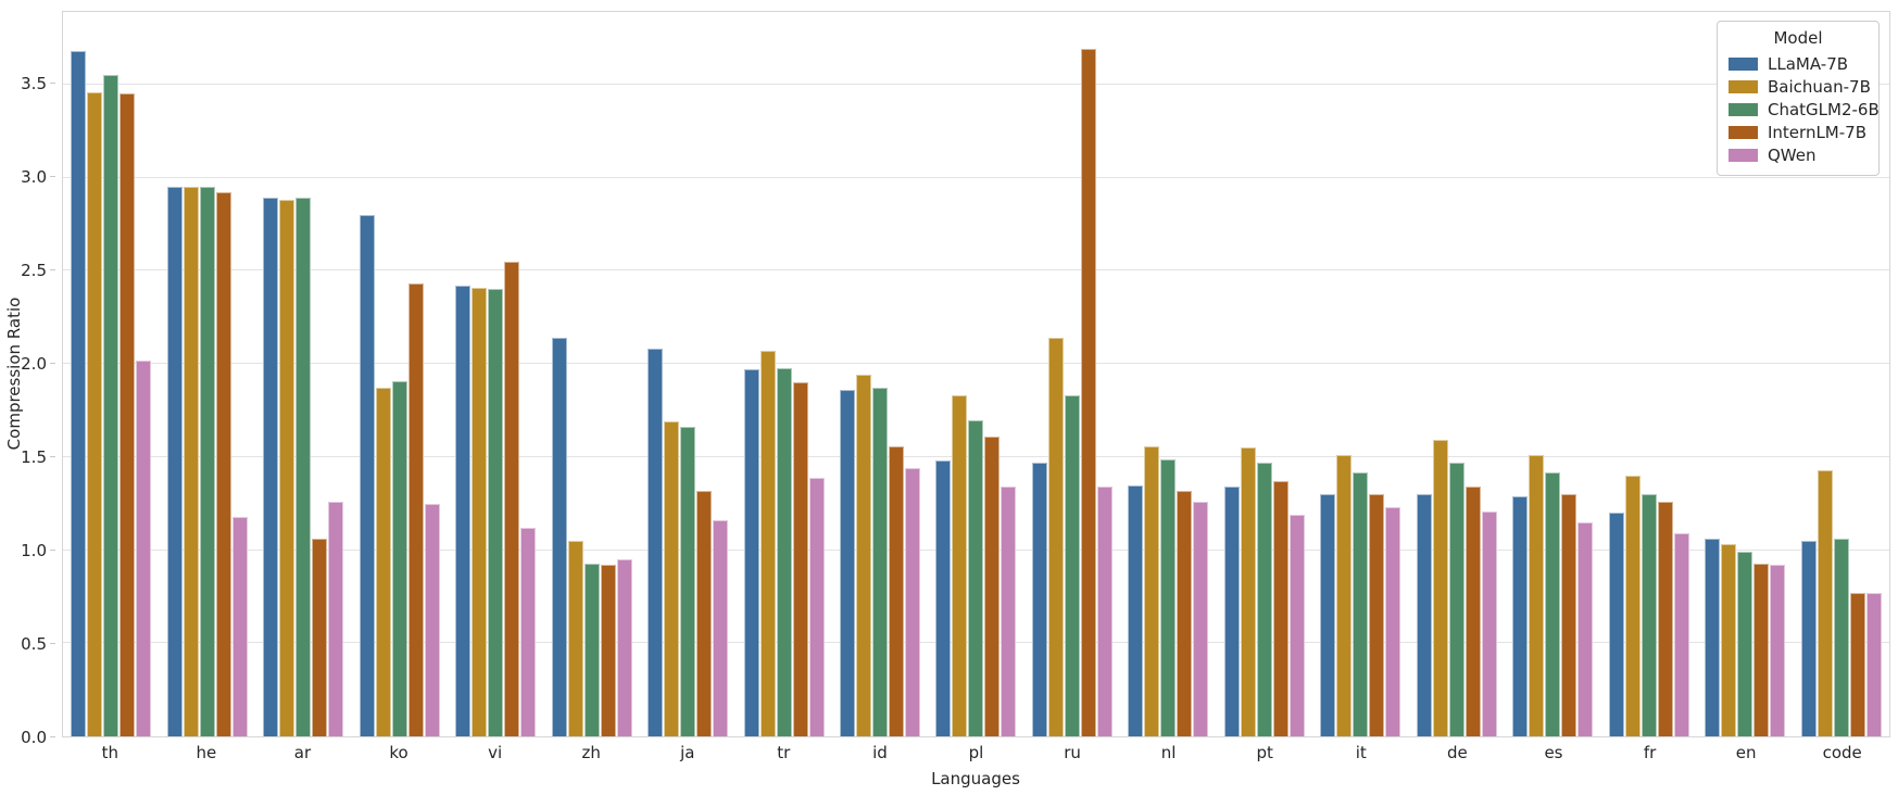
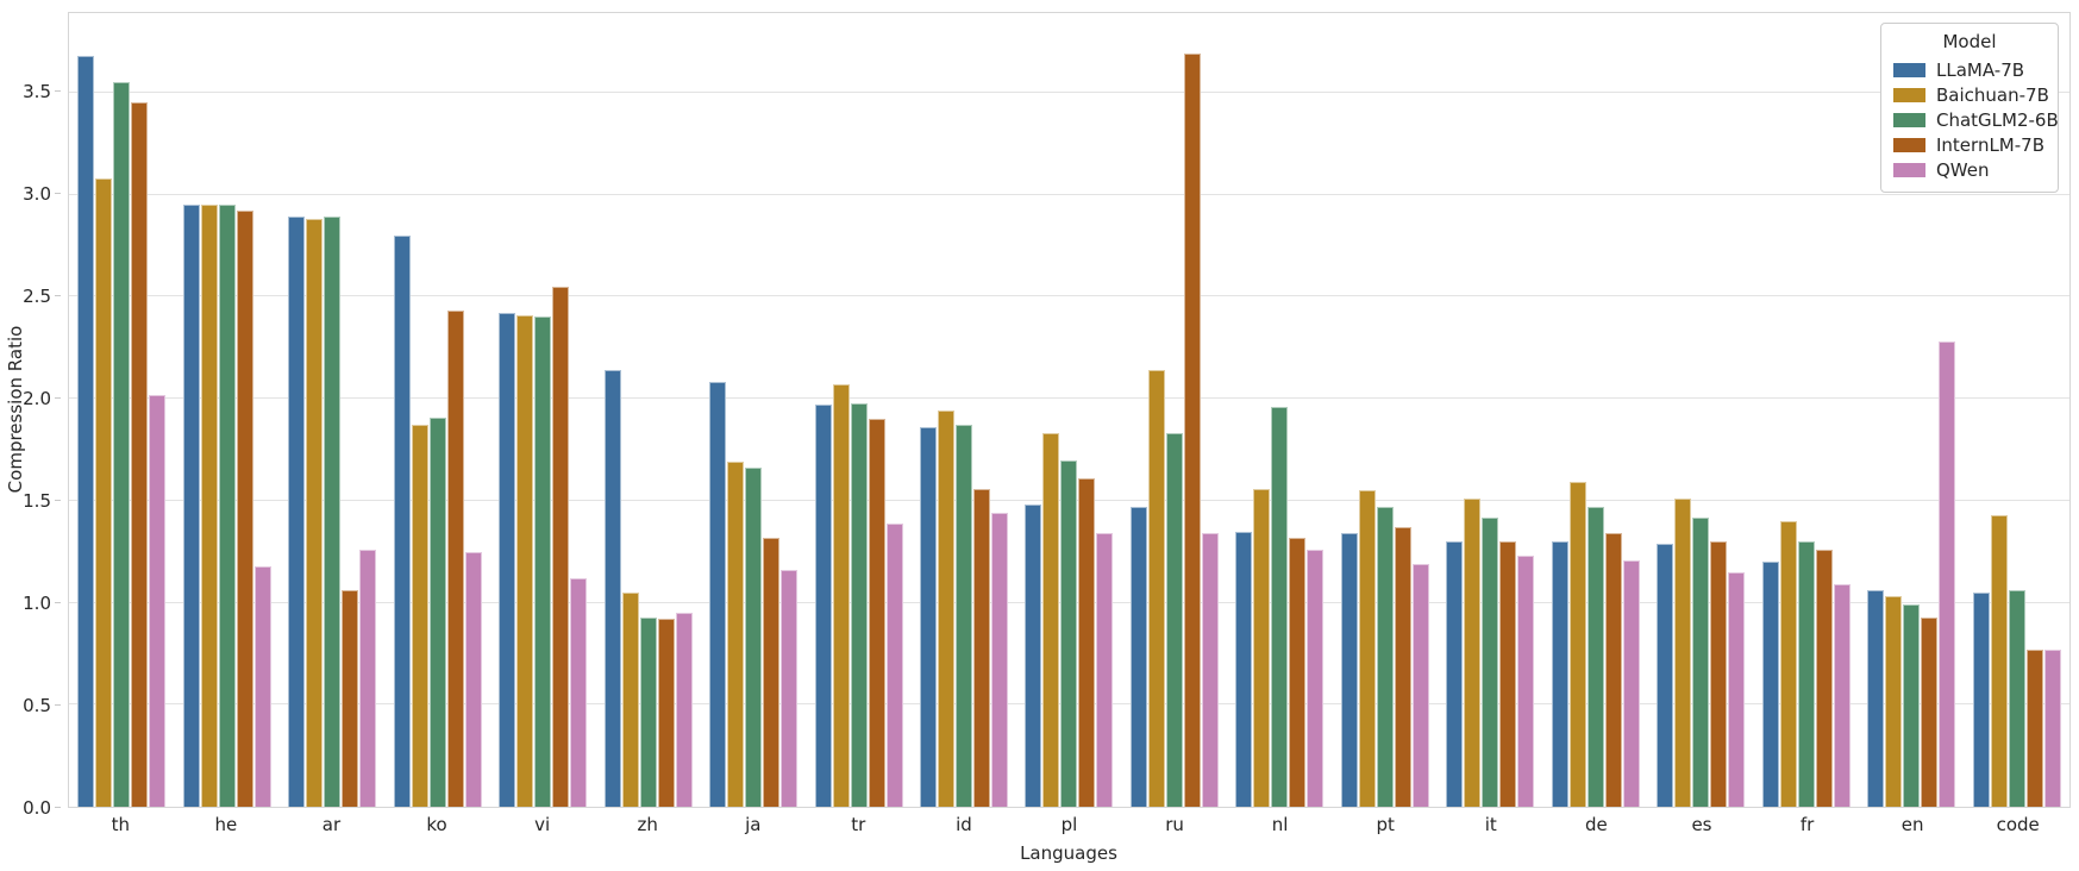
Baichuan-7B/th: 3.46 -> 3.08
ChatGLM2-6B/nl: 1.49 -> 1.96
QWen/en: 0.92 -> 2.28
